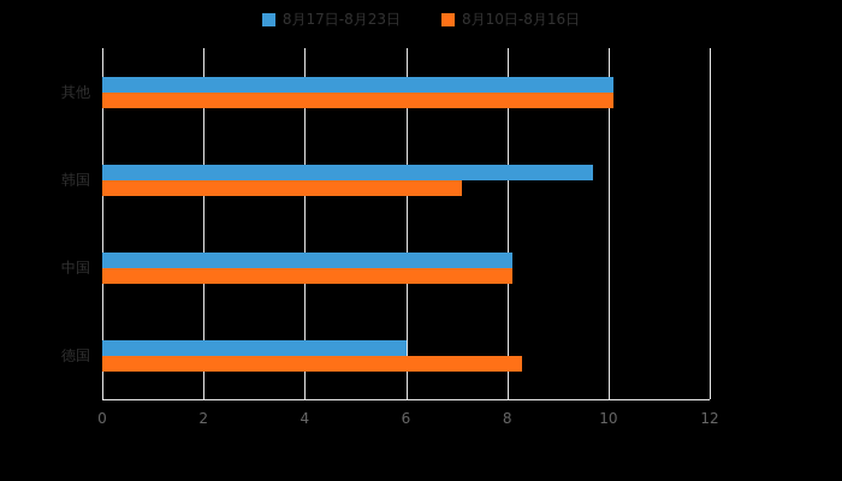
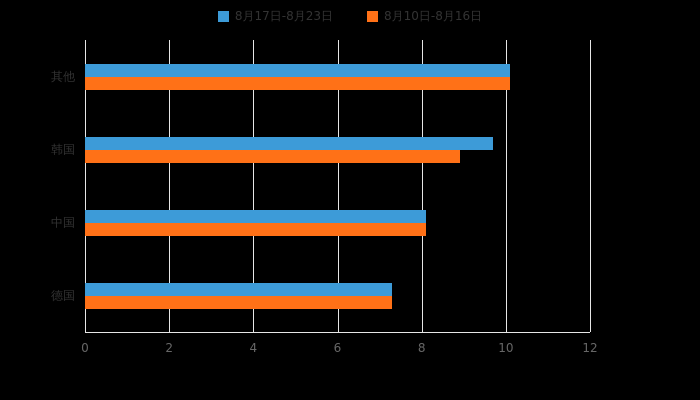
8月10日-8月16日/韩国: 7.1 -> 8.9
8月17日-8月23日/德国: 6.0 -> 7.3
8月10日-8月16日/德国: 8.3 -> 7.3
